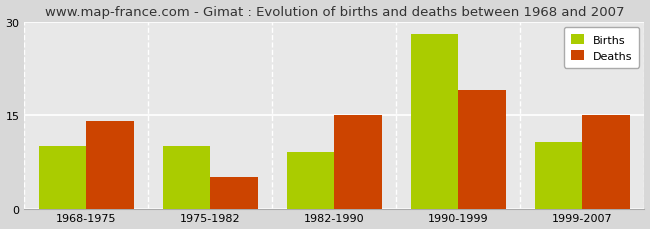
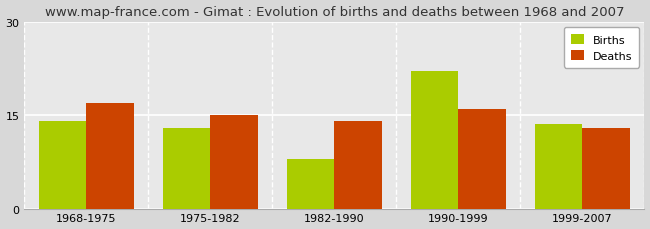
Births/1968-1975: 10.0 -> 14.0
Deaths/1968-1975: 14 -> 17
Births/1975-1982: 10.0 -> 13.0
Deaths/1975-1982: 5 -> 15
Births/1982-1990: 9.0 -> 8.0
Deaths/1982-1990: 15 -> 14
Births/1990-1999: 28.0 -> 22.0
Deaths/1990-1999: 19 -> 16
Births/1999-2007: 10.6 -> 13.5
Deaths/1999-2007: 15 -> 13
